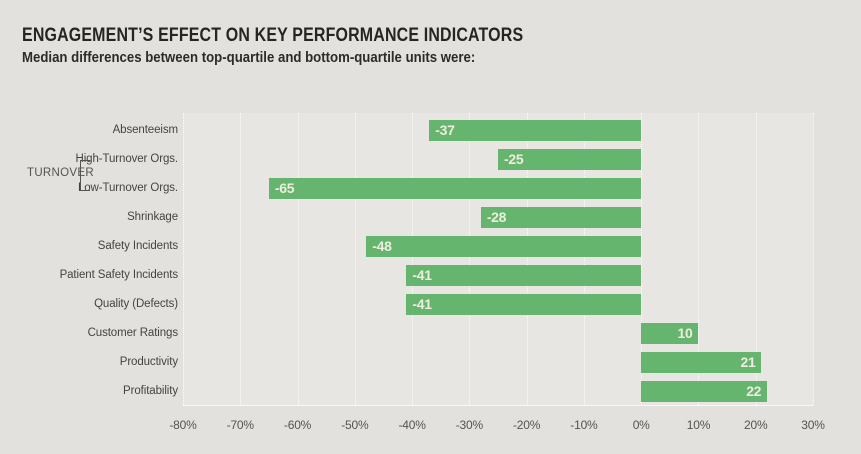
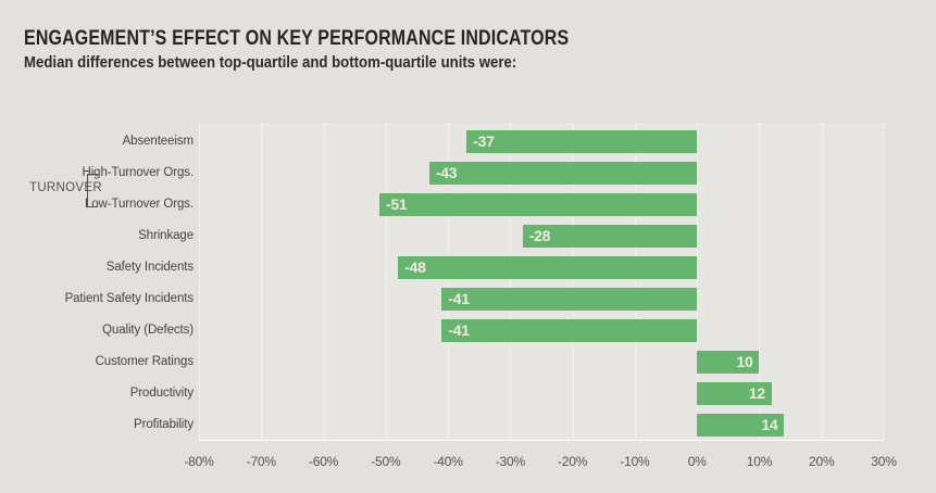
High-Turnover Orgs.: -25 -> -43
Low-Turnover Orgs.: -65 -> -51
Productivity: 21 -> 12
Profitability: 22 -> 14
